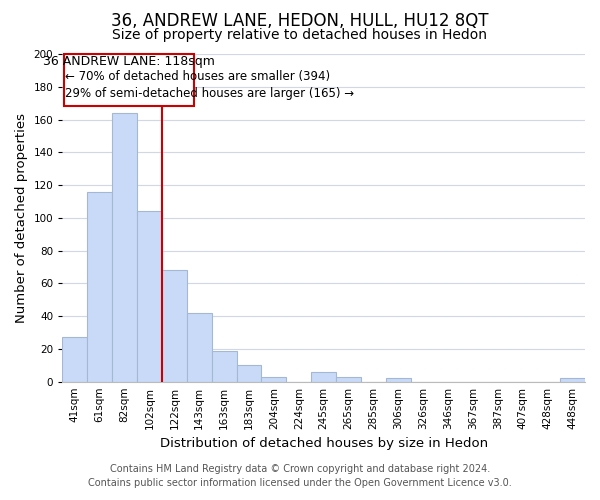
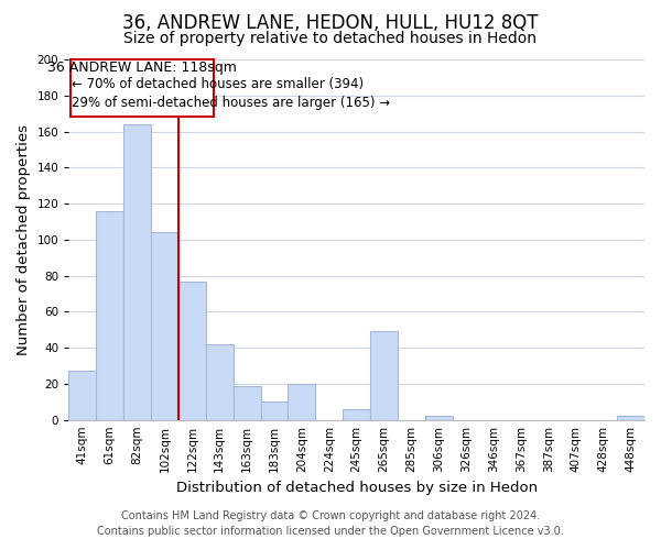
122sqm: 68 -> 77
204sqm: 3 -> 20
265sqm: 3 -> 49
